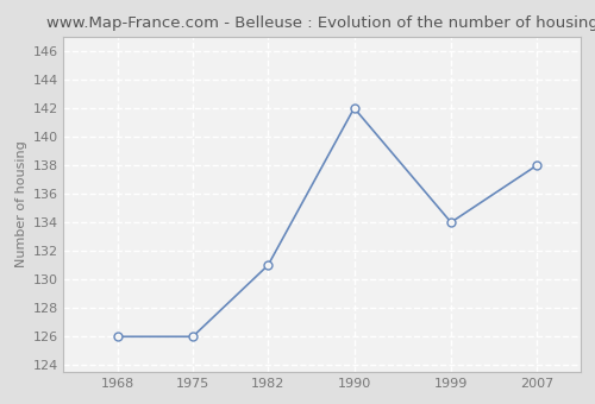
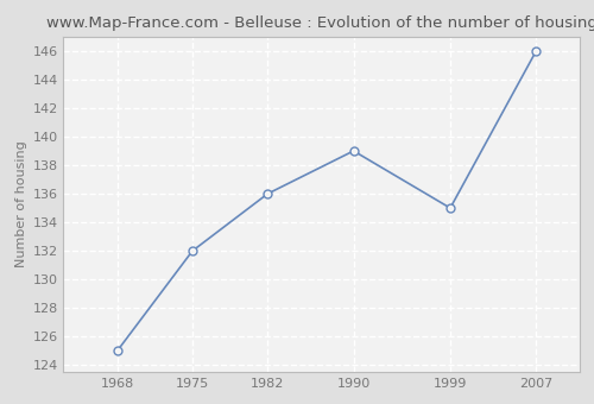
1968: 126 -> 125
1975: 126 -> 132
1982: 131 -> 136
1990: 142 -> 139
1999: 134 -> 135
2007: 138 -> 146
